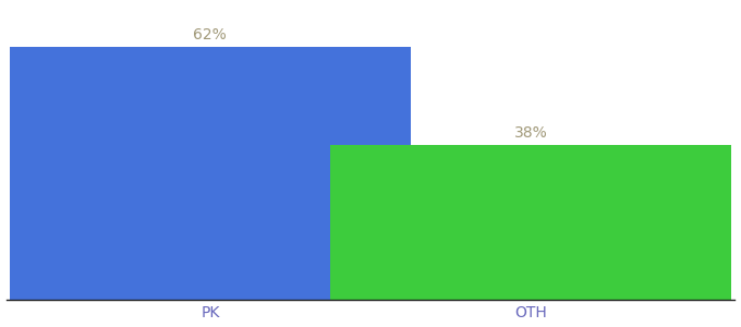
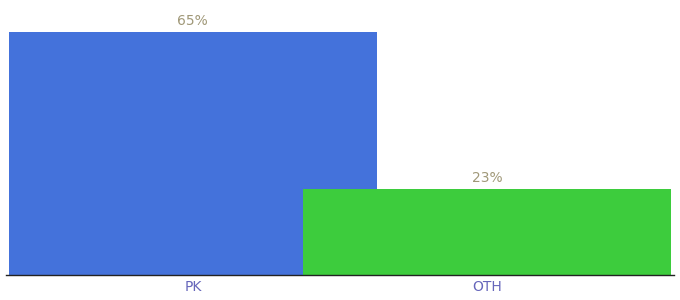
PK: 62% -> 65%
OTH: 38% -> 23%
